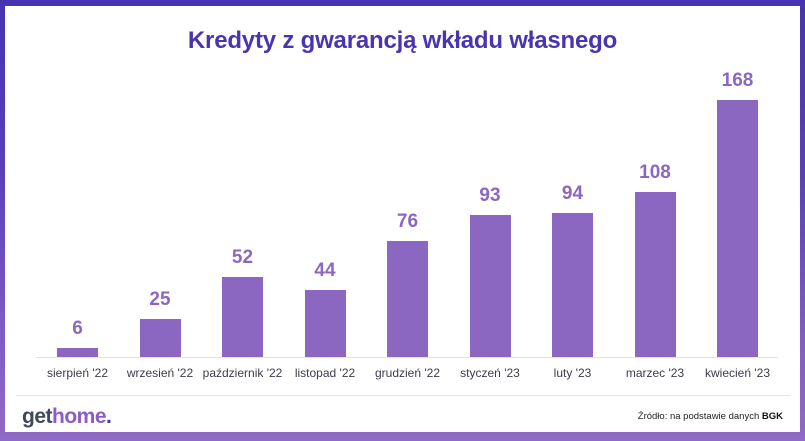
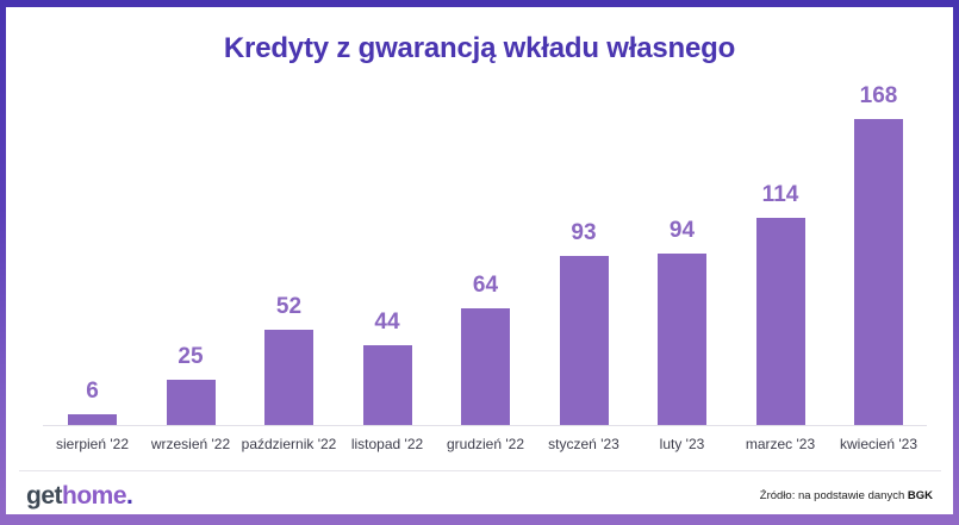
grudzień '22: 76 -> 64
marzec '23: 108 -> 114
